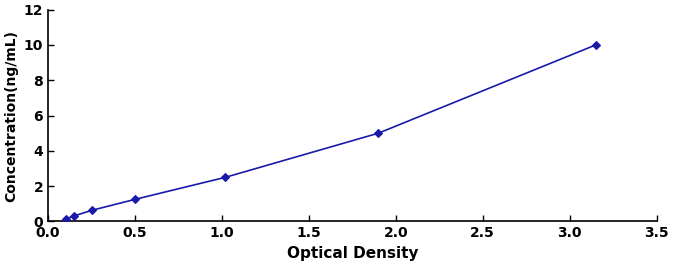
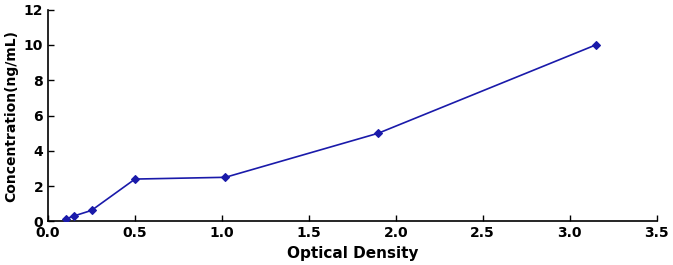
0.5: 1.2 -> 2.4
